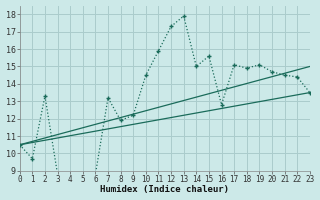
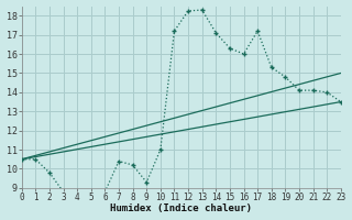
1: 9.7 -> 10.5
2: 13.3 -> 9.8
7: 13.2 -> 10.4
8: 11.9 -> 10.2
9: 12.2 -> 9.3
10: 14.5 -> 11.0
11: 15.9 -> 17.2
12: 17.3 -> 18.2
13: 17.9 -> 18.3
14: 15.0 -> 17.1
15: 15.6 -> 16.3
16: 12.8 -> 16.0
17: 15.1 -> 17.2
18: 14.9 -> 15.3
19: 15.1 -> 14.8
20: 14.7 -> 14.1
21: 14.5 -> 14.1
22: 14.4 -> 14.0
